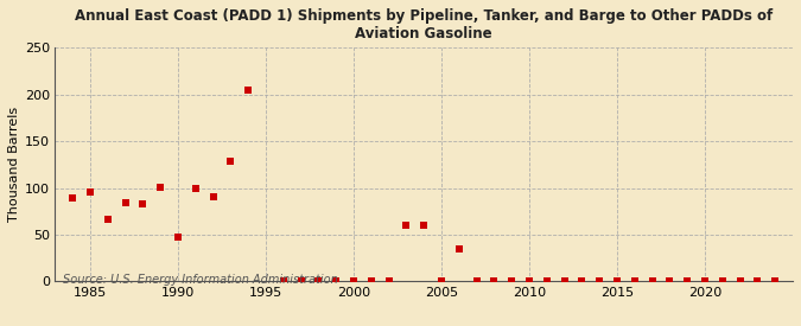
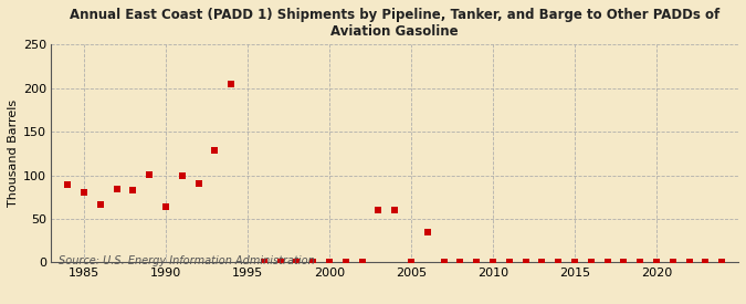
1985: 96 -> 80
1990: 48 -> 64
